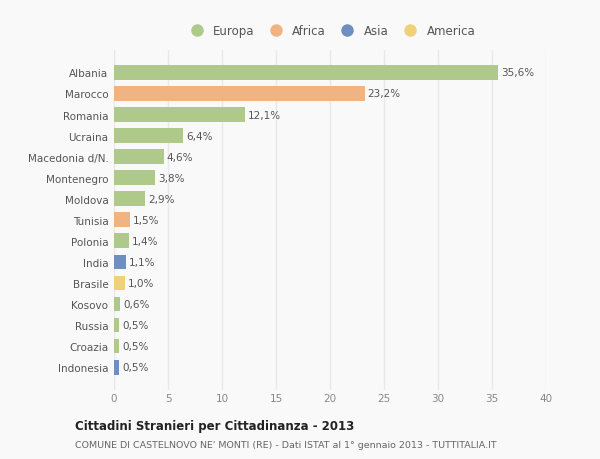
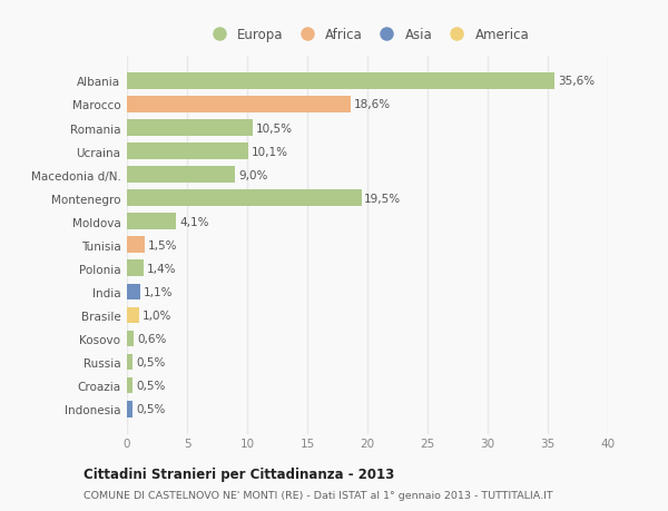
Marocco: 23,2% -> 18,6%
Romania: 12,1% -> 10,5%
Ucraina: 6,4% -> 10,1%
Macedonia d/N.: 4,6% -> 9,0%
Montenegro: 3,8% -> 19,5%
Moldova: 2,9% -> 4,1%
